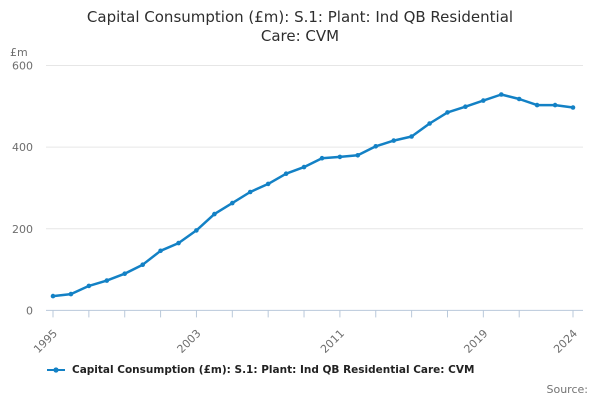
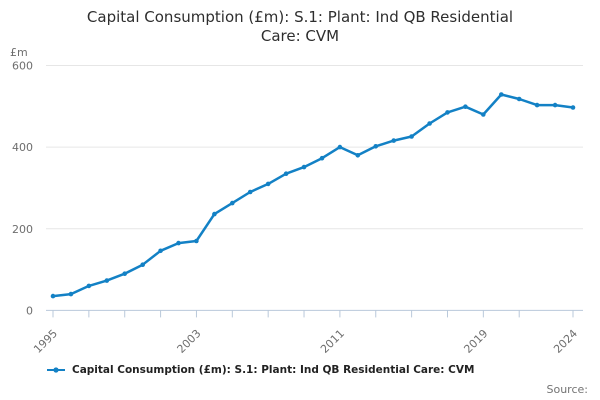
2003: 200 -> 170
2011: 380 -> 400
2019: 510 -> 480
